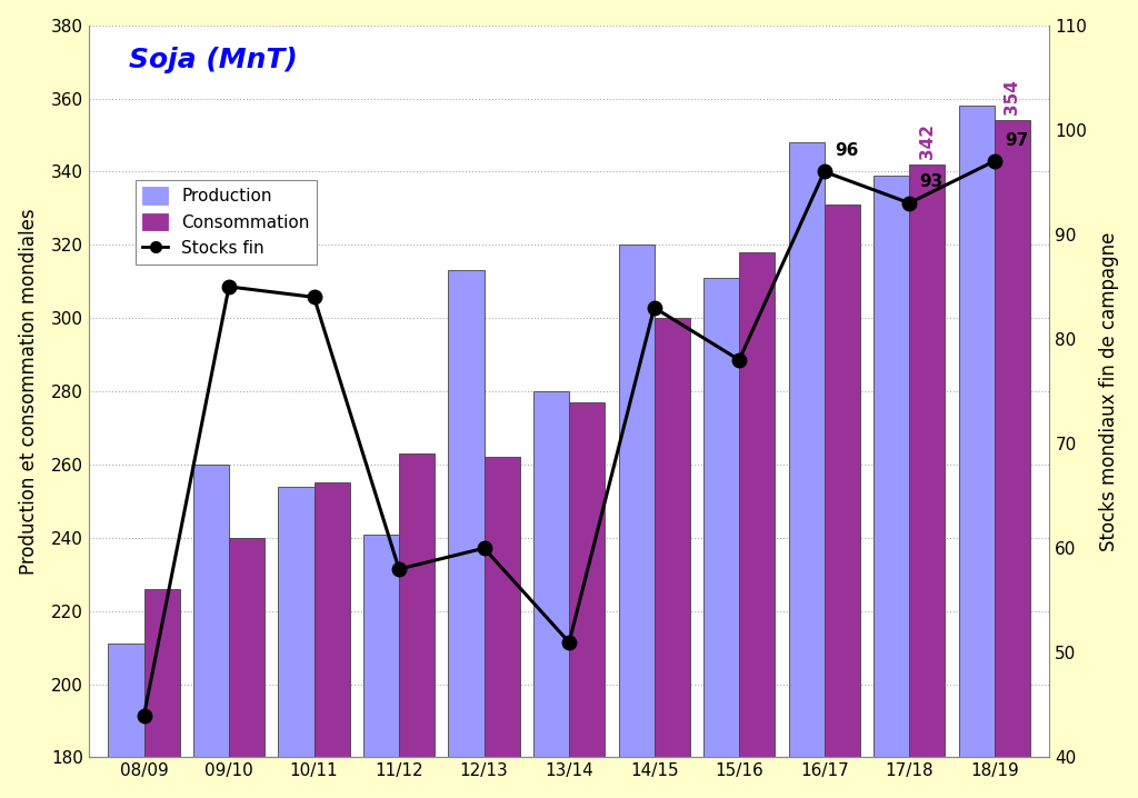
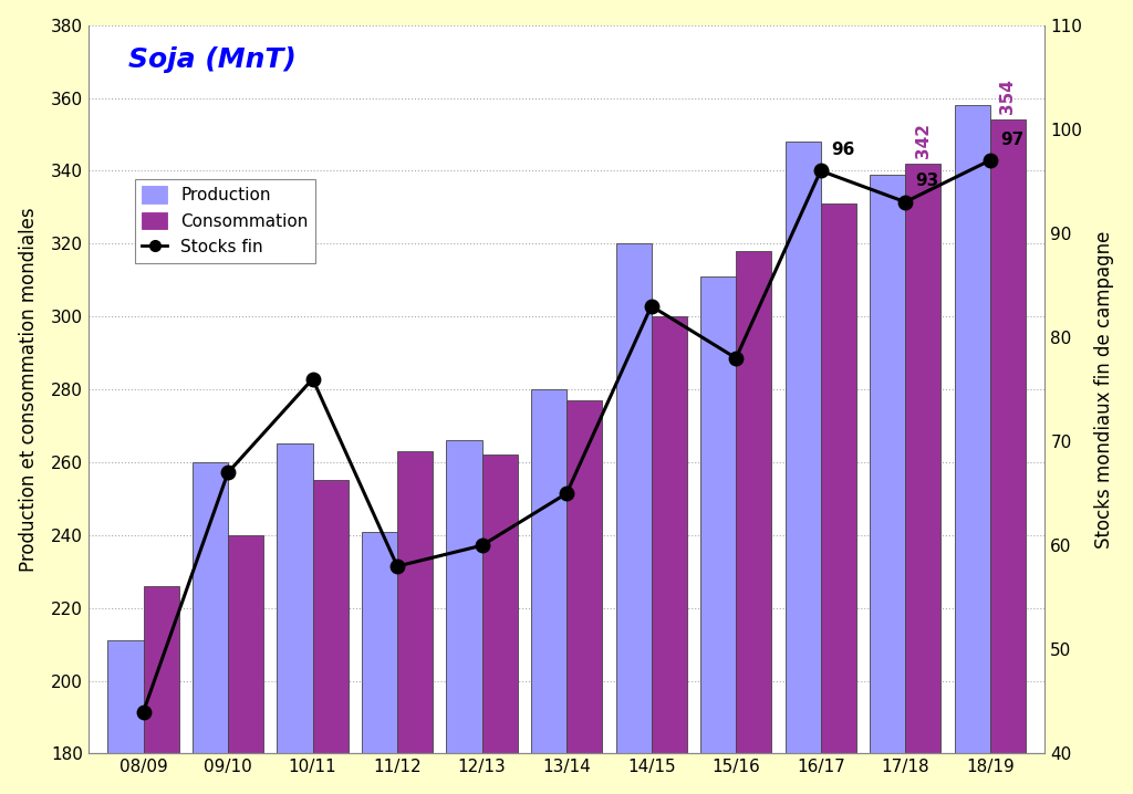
Stocks fin/09/10: 85 -> 67
Production/10/11: 254 -> 265
Stocks fin/10/11: 84 -> 76
Production/12/13: 313 -> 266
Stocks fin/13/14: 51 -> 65
